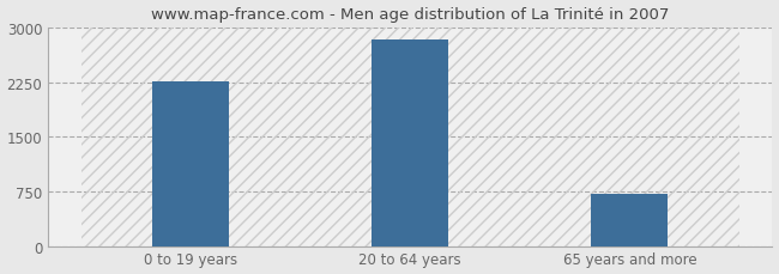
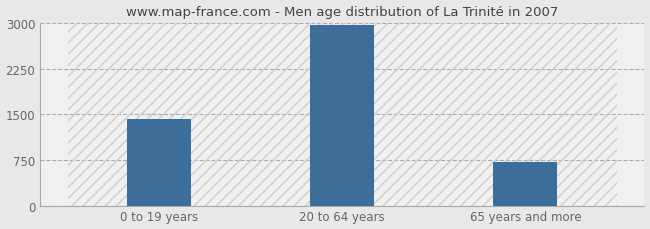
0 to 19 years: 2260 -> 1420
20 to 64 years: 2840 -> 2970
